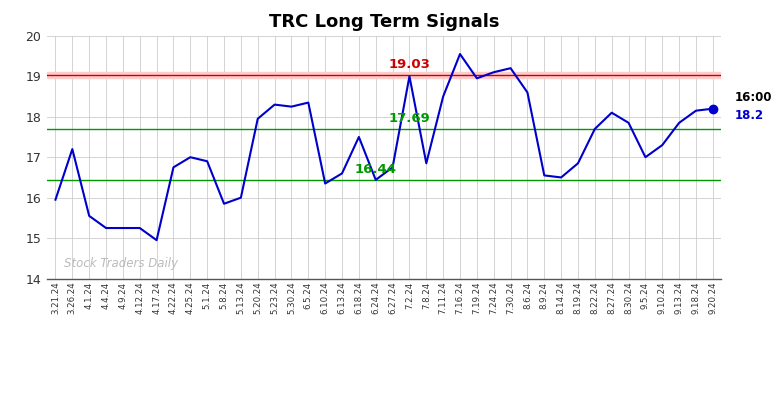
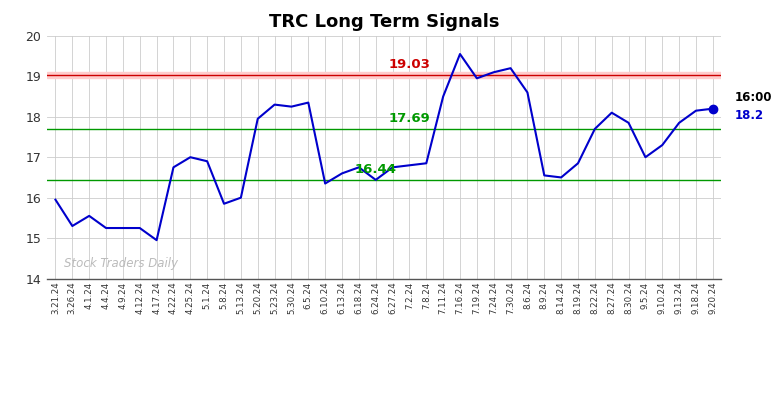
3.26.24: 17.20 -> 15.30
6.18.24: 17.50 -> 16.75
7.2.24: 19.00 -> 16.80
